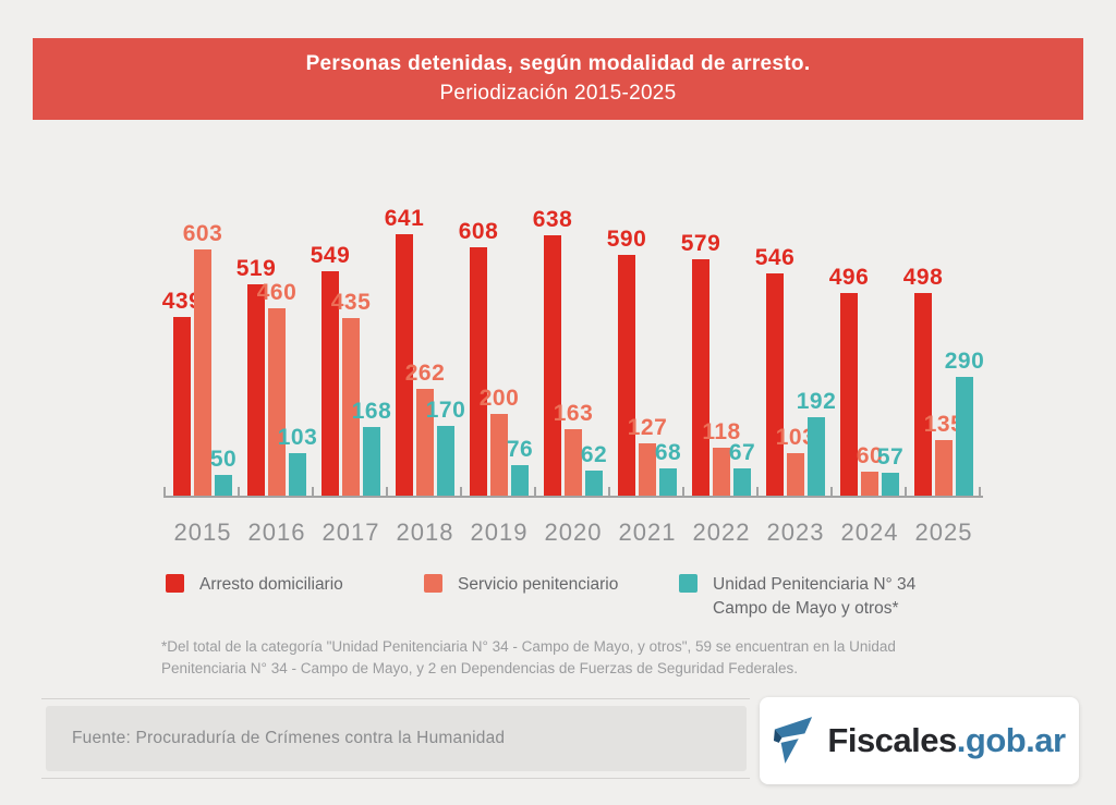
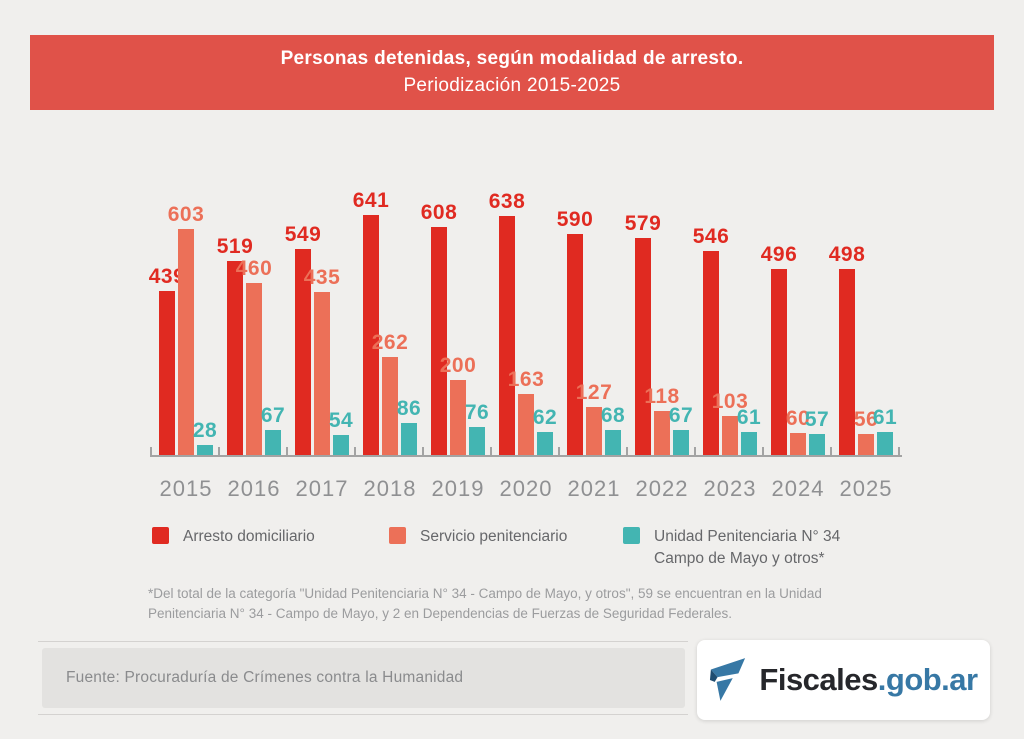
Unidad Penitenciaria N° 34 Campo de Mayo y otros*/2015: 50 -> 28
Unidad Penitenciaria N° 34 Campo de Mayo y otros*/2016: 103 -> 67
Unidad Penitenciaria N° 34 Campo de Mayo y otros*/2017: 168 -> 54
Unidad Penitenciaria N° 34 Campo de Mayo y otros*/2018: 170 -> 86
Unidad Penitenciaria N° 34 Campo de Mayo y otros*/2023: 192 -> 61
Servicio penitenciario/2025: 135 -> 56
Unidad Penitenciaria N° 34 Campo de Mayo y otros*/2025: 290 -> 61
